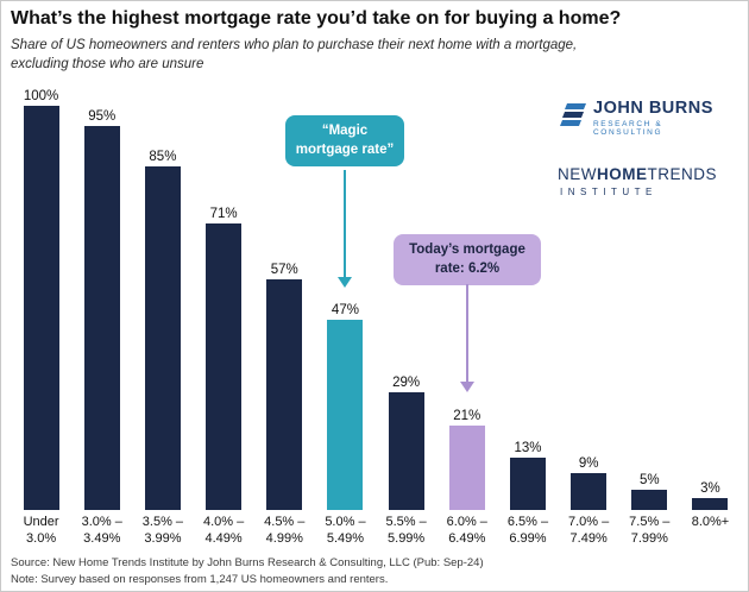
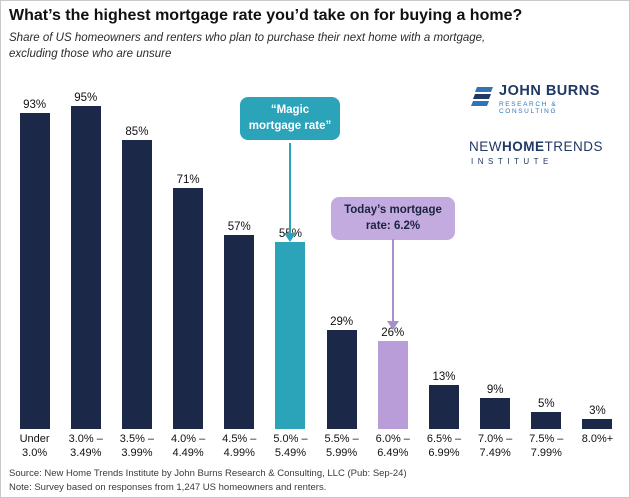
Under 3.0%: 100% -> 93%
5.0% – 5.49%: 47% -> 55%
6.0% – 6.49%: 21% -> 26%
